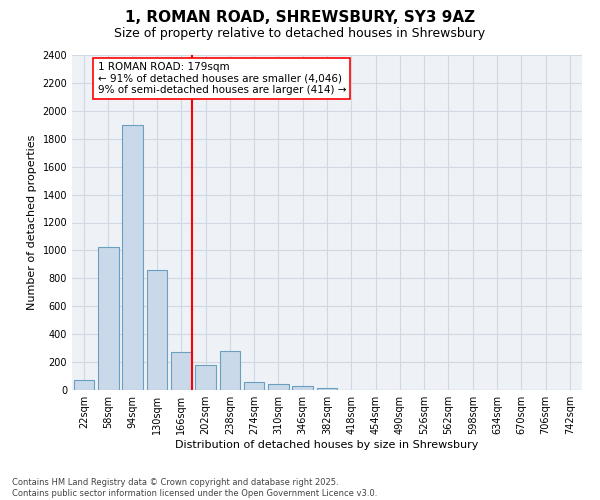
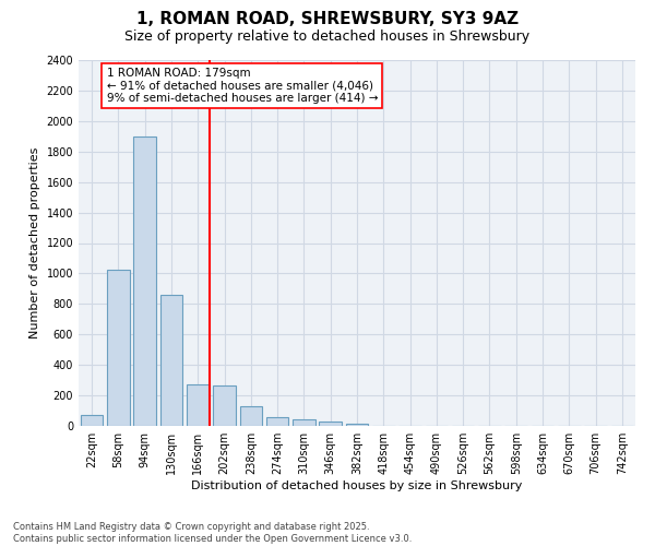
202sqm: 180 -> 260
238sqm: 280 -> 130
